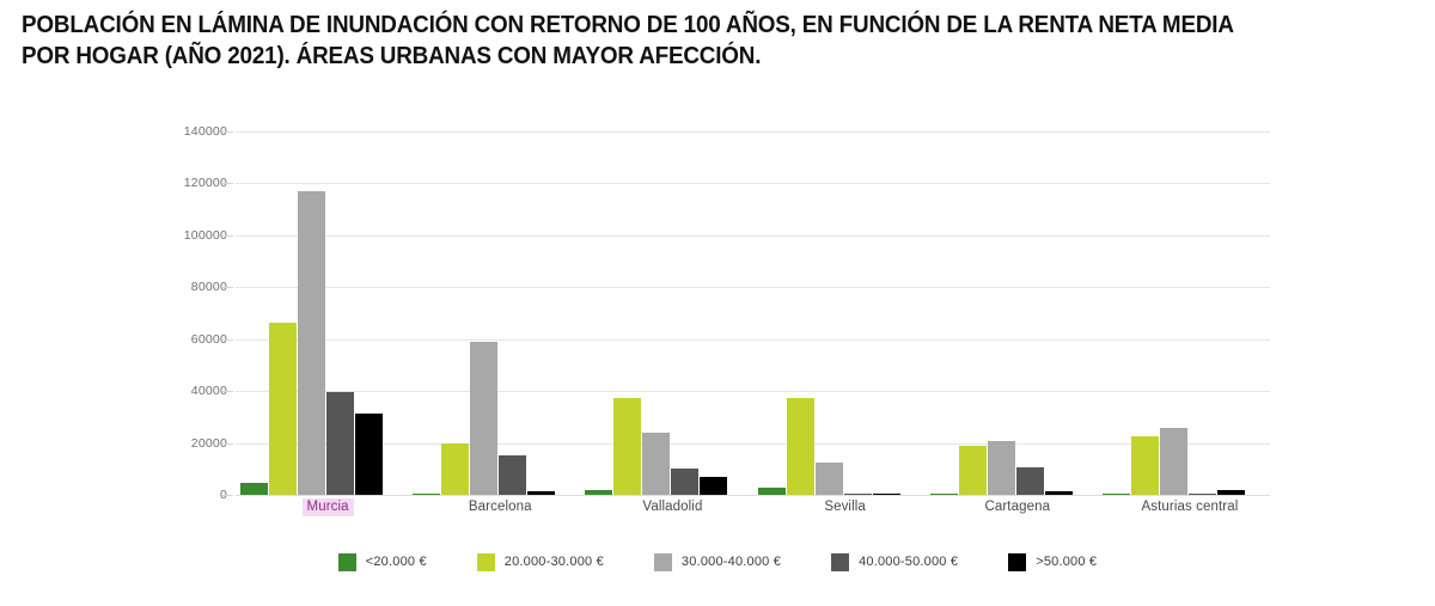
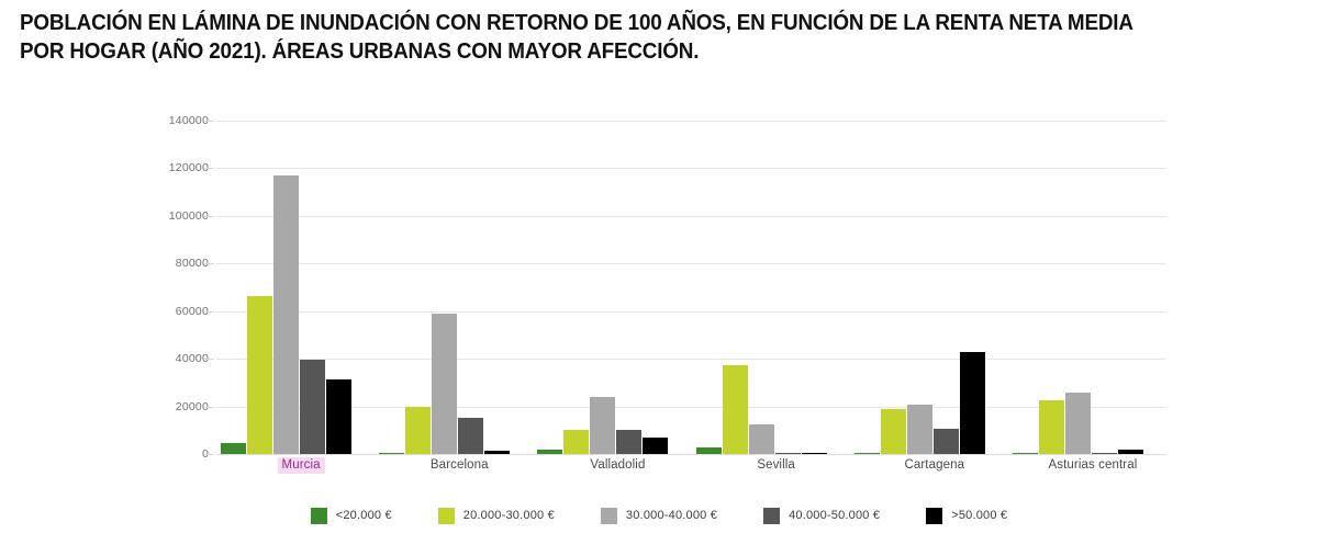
20.000-30.000 €/Valladolid: 38000 -> 10000
>50.000 €/Cartagena: 1000 -> 43000
